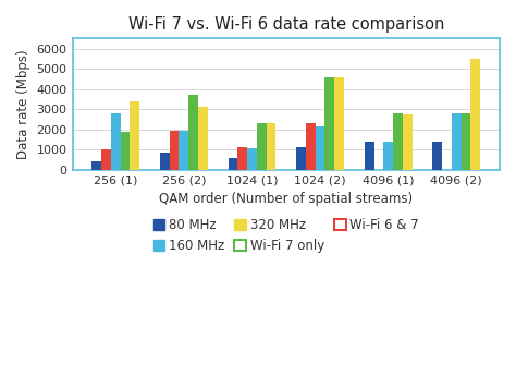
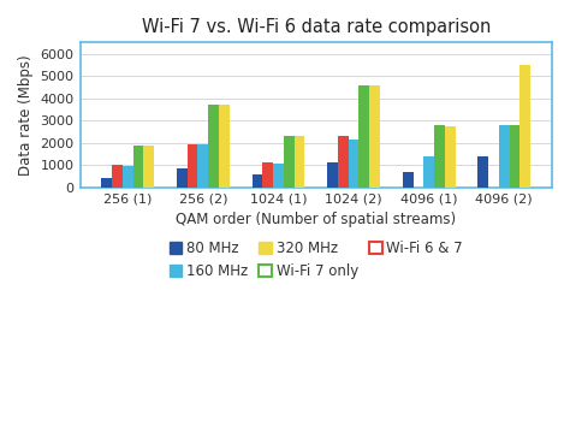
160 MHz/256 (1): 2800 -> 1000
320 MHz/256 (1): 3400 -> 1900
320 MHz/256 (2): 3100 -> 3700
80 MHz/4096 (1): 1400 -> 700
